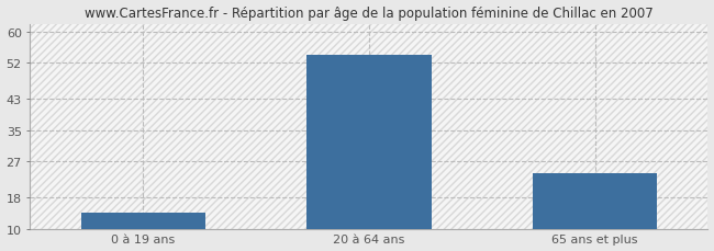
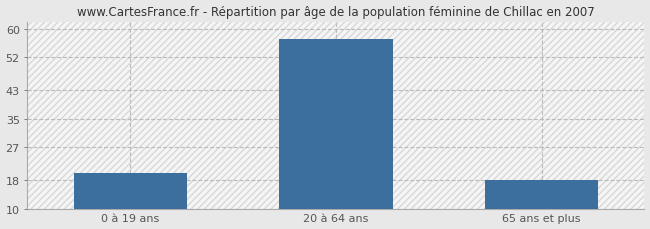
0 à 19 ans: 14 -> 20
20 à 64 ans: 54 -> 57
65 ans et plus: 24 -> 18
